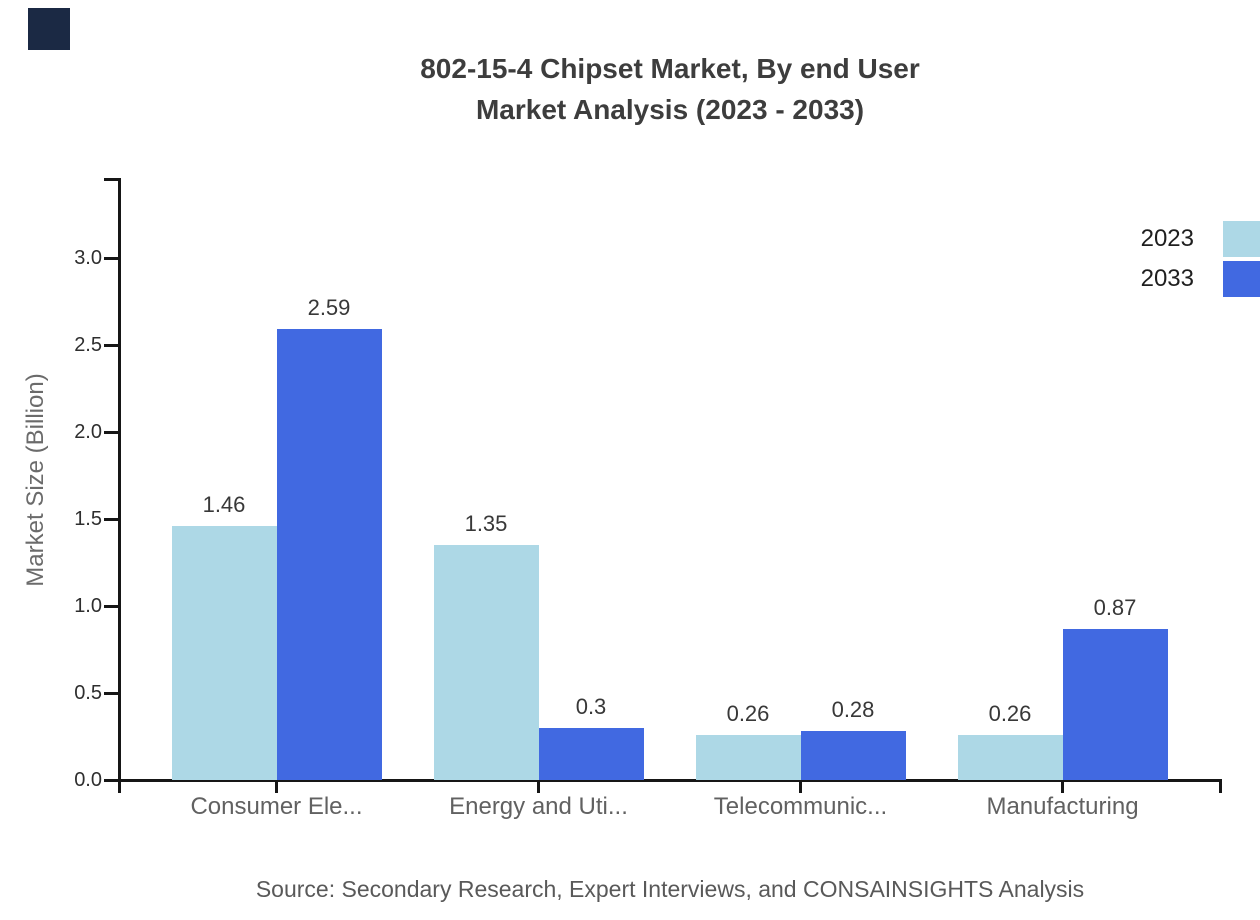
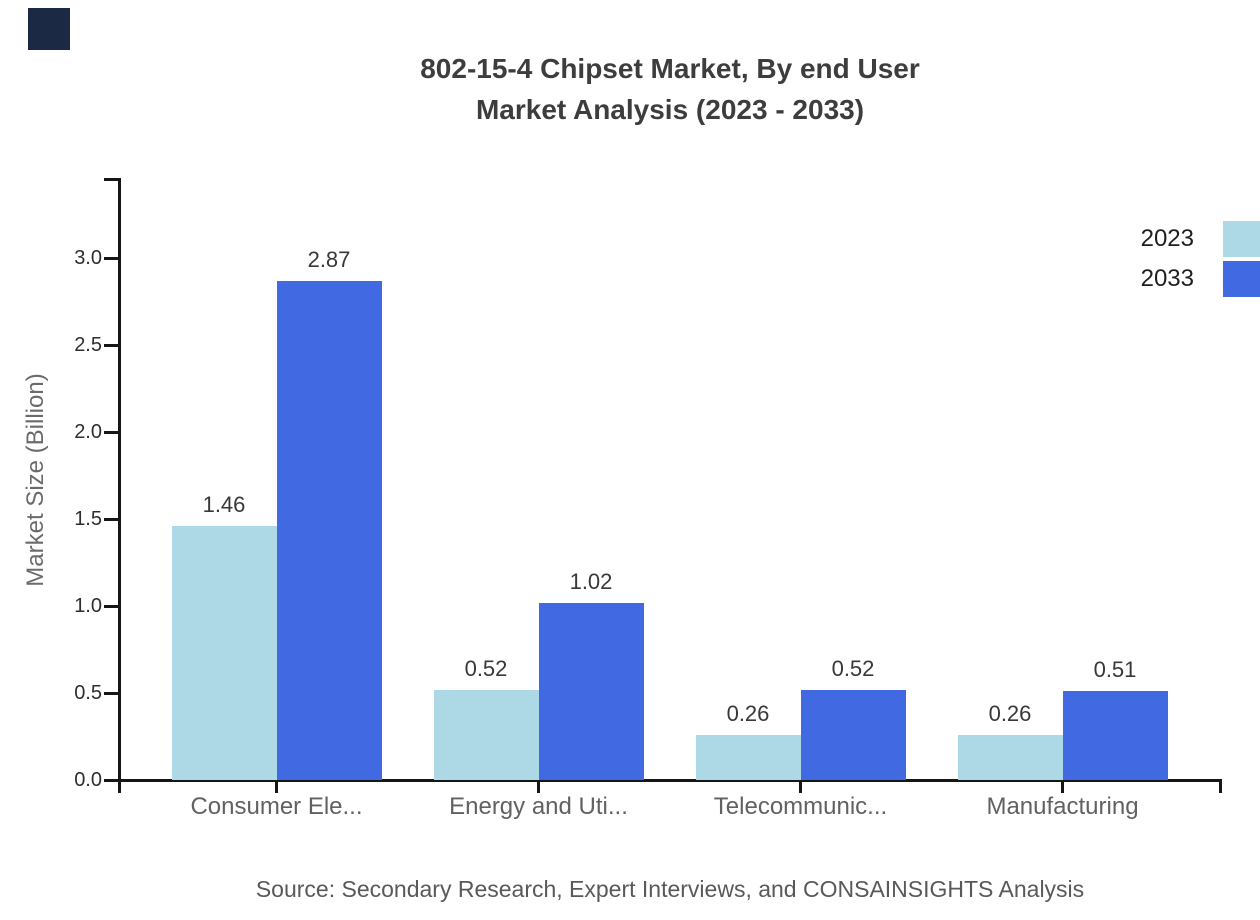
2033/Consumer Ele...: 2.59 -> 2.87
2023/Energy and Uti...: 1.35 -> 0.52
2033/Energy and Uti...: 0.3 -> 1.02
2033/Telecommunic...: 0.28 -> 0.52
2033/Manufacturing: 0.87 -> 0.51
